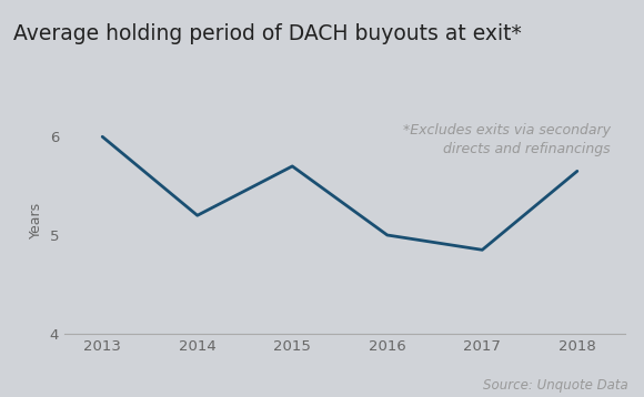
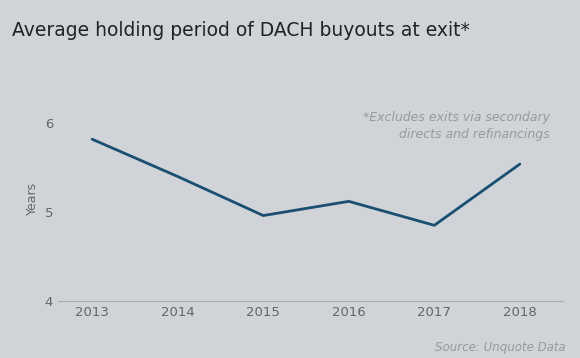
2013: 6.00 -> 5.82
2014: 5.20 -> 5.40
2015: 5.70 -> 4.96
2016: 5.00 -> 5.12
2018: 5.65 -> 5.54
